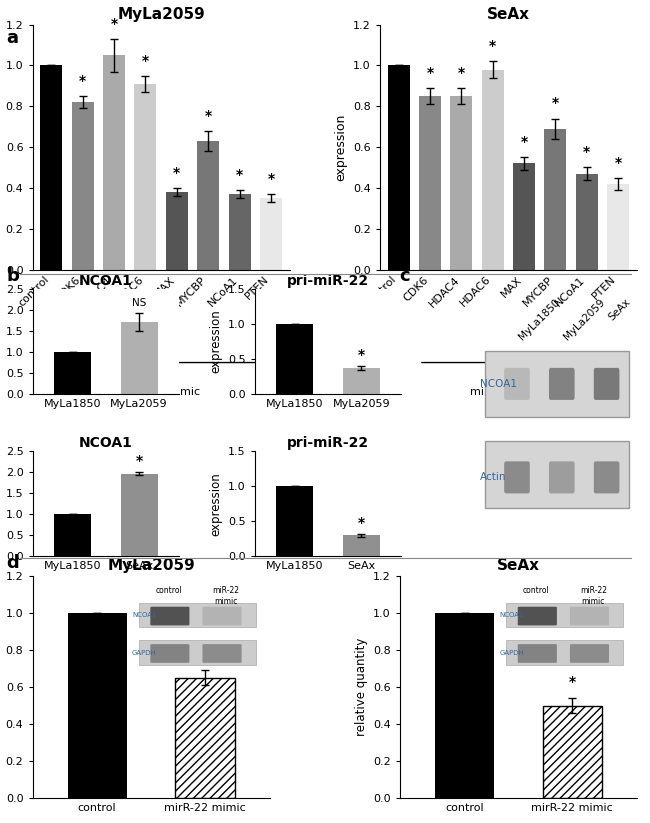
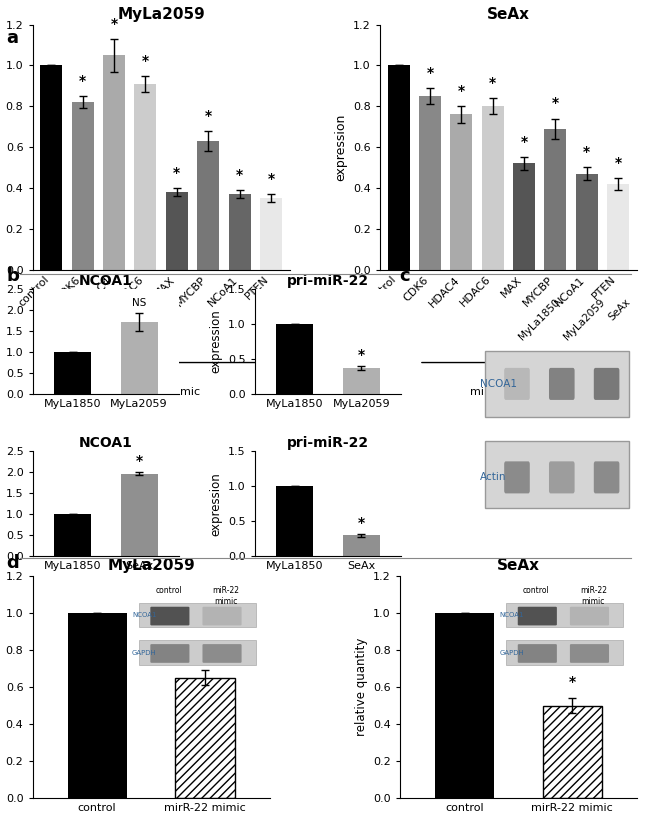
HDAC4: 0.85 -> 0.76
HDAC6: 0.98 -> 0.80
